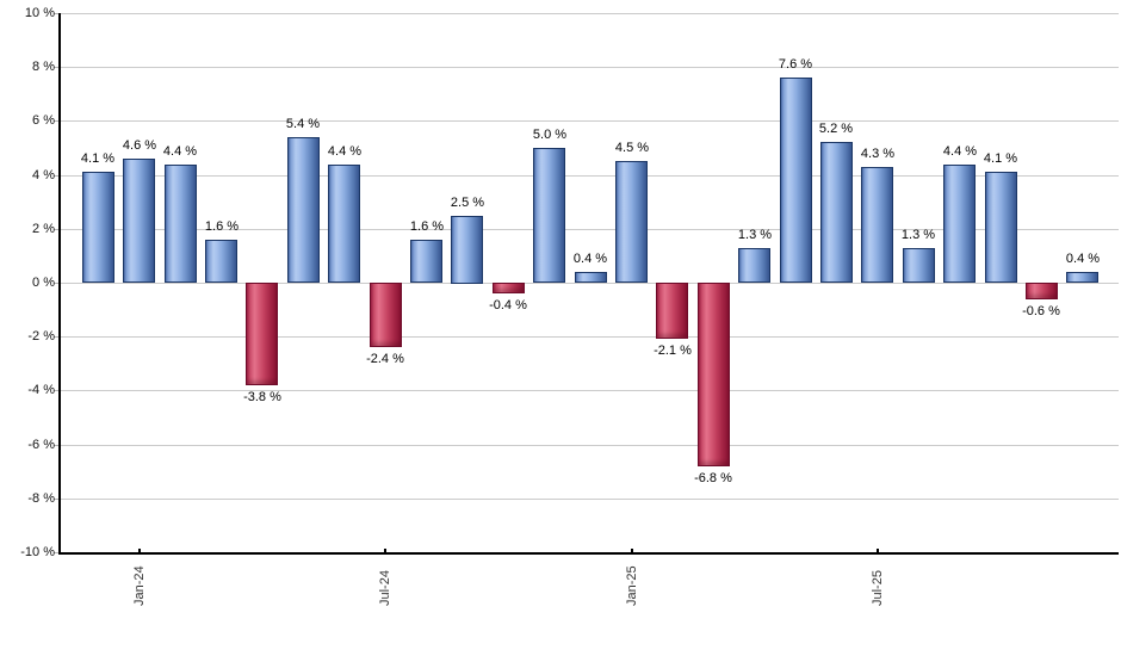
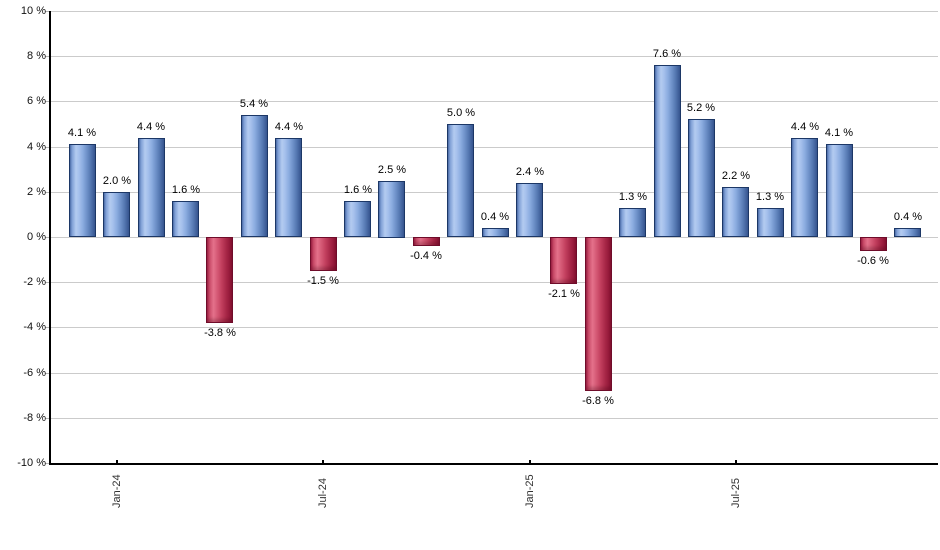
Jan-24: 4.6 -> 2.0
Jul-24: -2.4 -> -1.5
Jan-25: 4.5 -> 2.4
Jul-25: 4.3 -> 2.2
